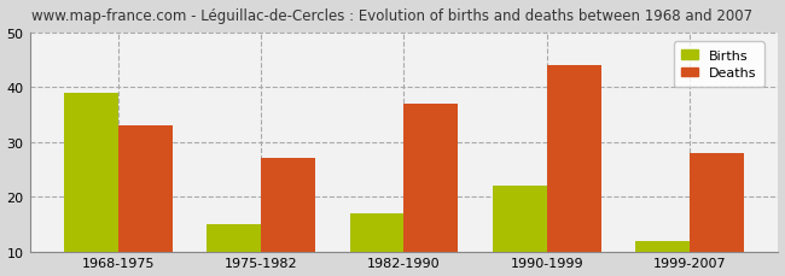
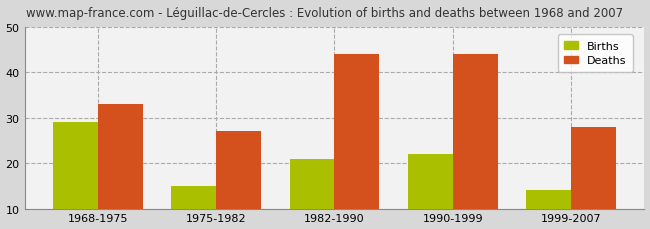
Births/1968-1975: 39 -> 29
Births/1982-1990: 17 -> 21
Deaths/1982-1990: 37 -> 44
Births/1999-2007: 12 -> 14
